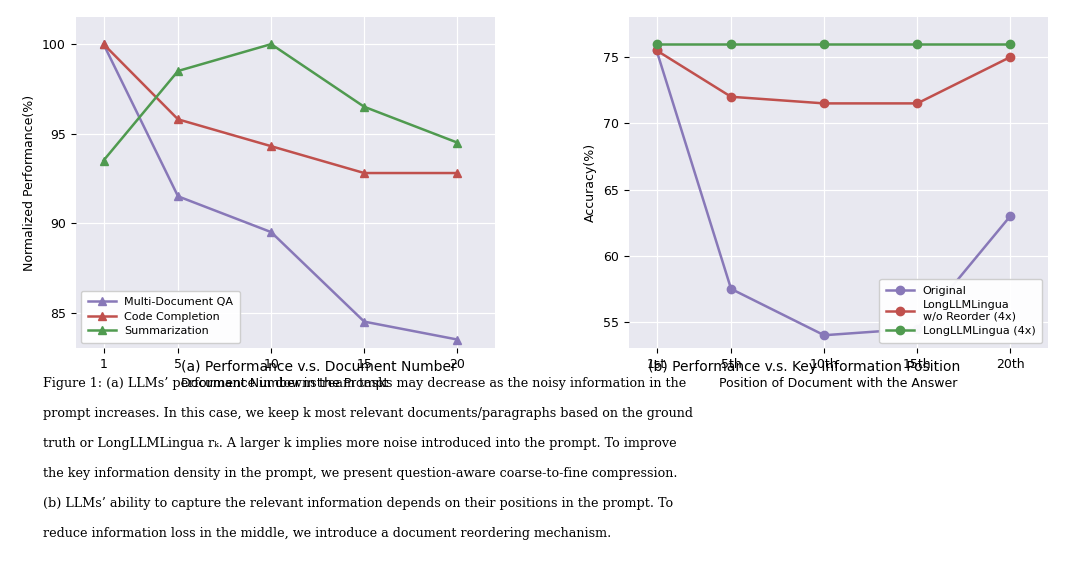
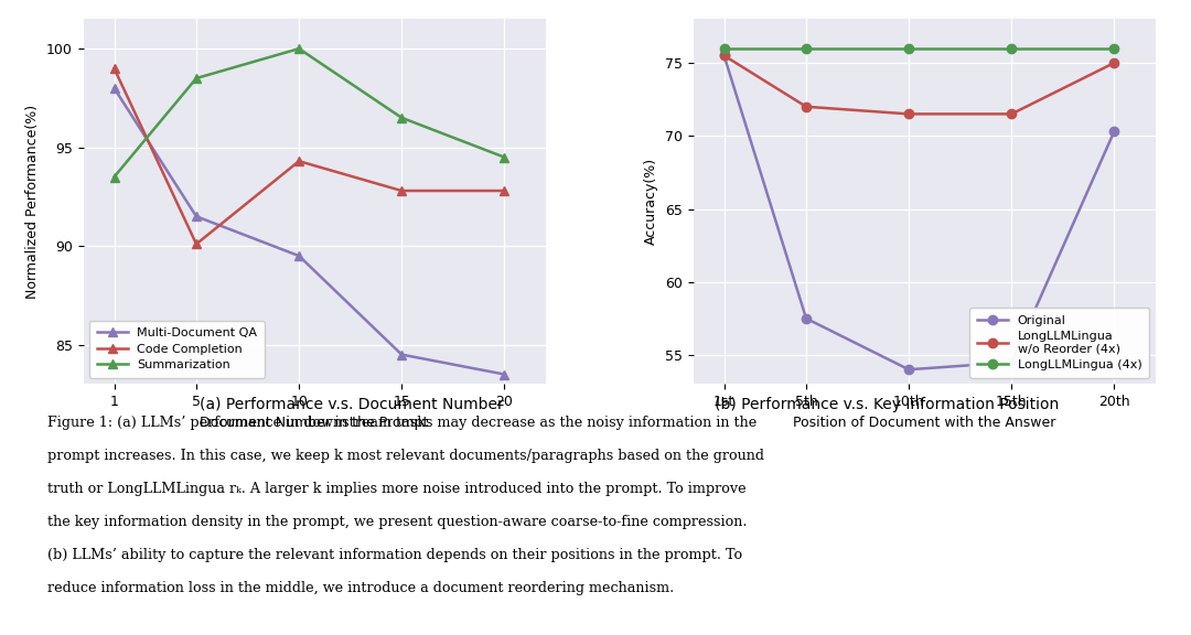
Multi-Document QA/1: 100.0 -> 98.0
Code Completion/1: 100.0 -> 99.0
Code Completion/5: 95.8 -> 90.1
Original/20th: 63.0 -> 70.3
